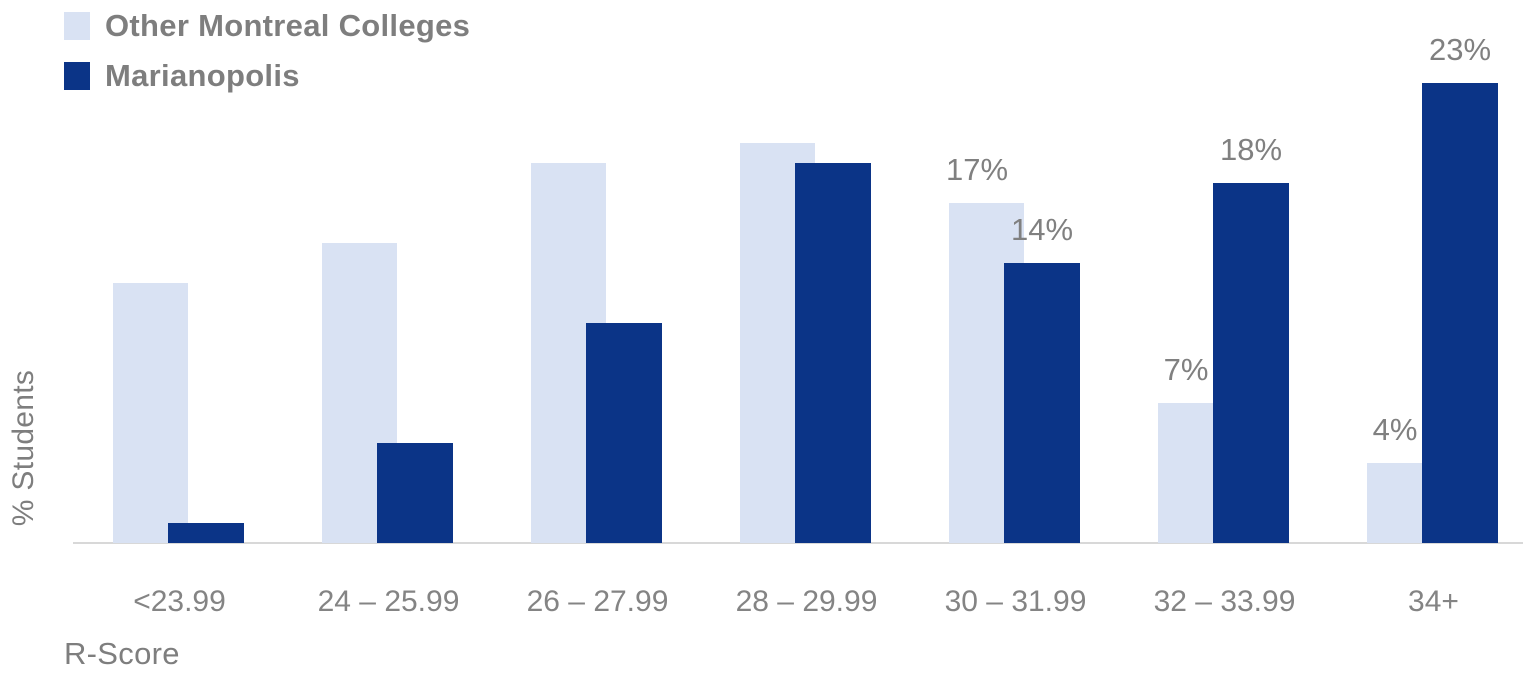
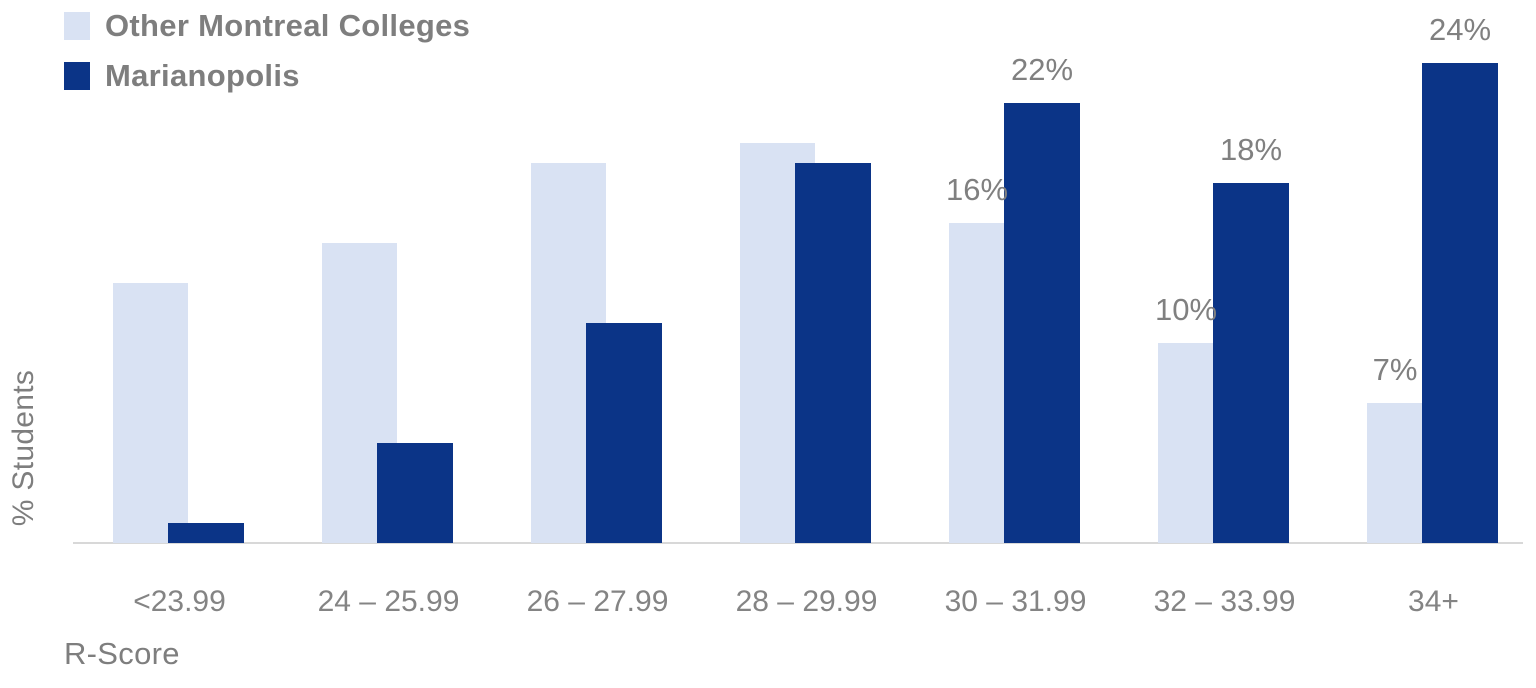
Other Montreal Colleges/30 – 31.99: 17% -> 16%
Marianopolis/30 – 31.99: 14% -> 22%
Other Montreal Colleges/32 – 33.99: 7% -> 10%
Other Montreal Colleges/34+: 4% -> 7%
Marianopolis/34+: 23% -> 24%
